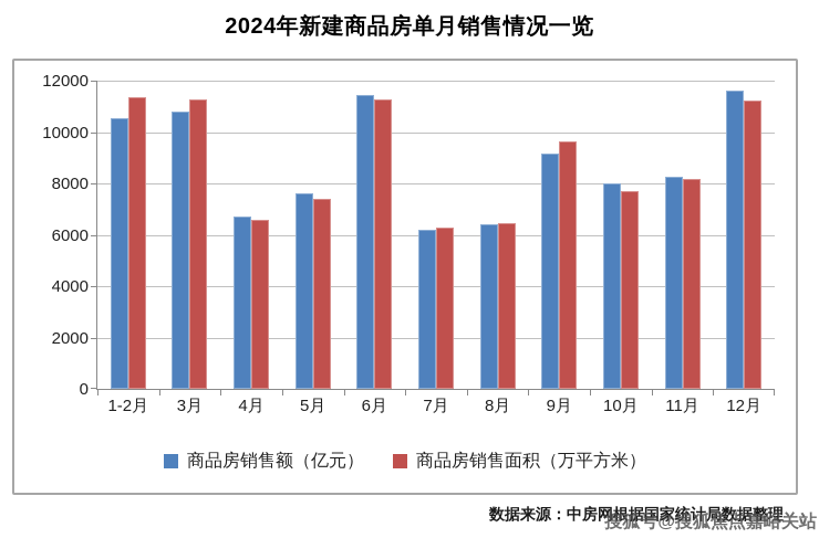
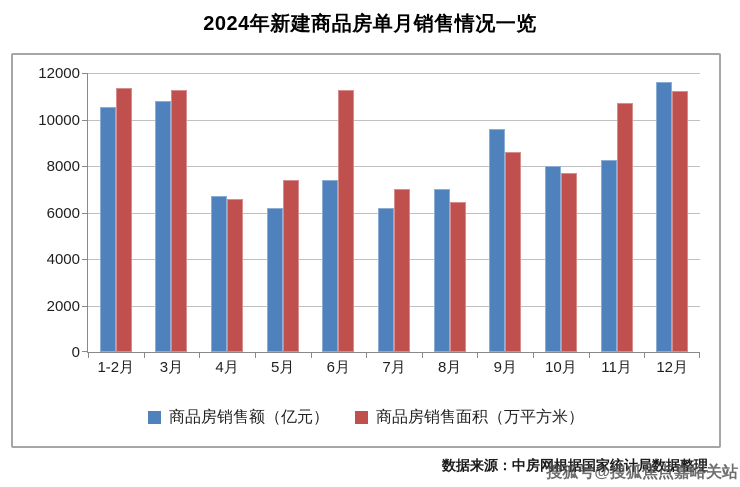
商品房销售额（亿元）/5月: 7600 -> 6200
商品房销售额（亿元）/6月: 11400 -> 7400
商品房销售面积（万平方米）/7月: 6300 -> 7000
商品房销售额（亿元）/8月: 6400 -> 7000
商品房销售额（亿元）/9月: 9200 -> 9600
商品房销售面积（万平方米）/9月: 9600 -> 8600
商品房销售面积（万平方米）/11月: 8200 -> 10700
